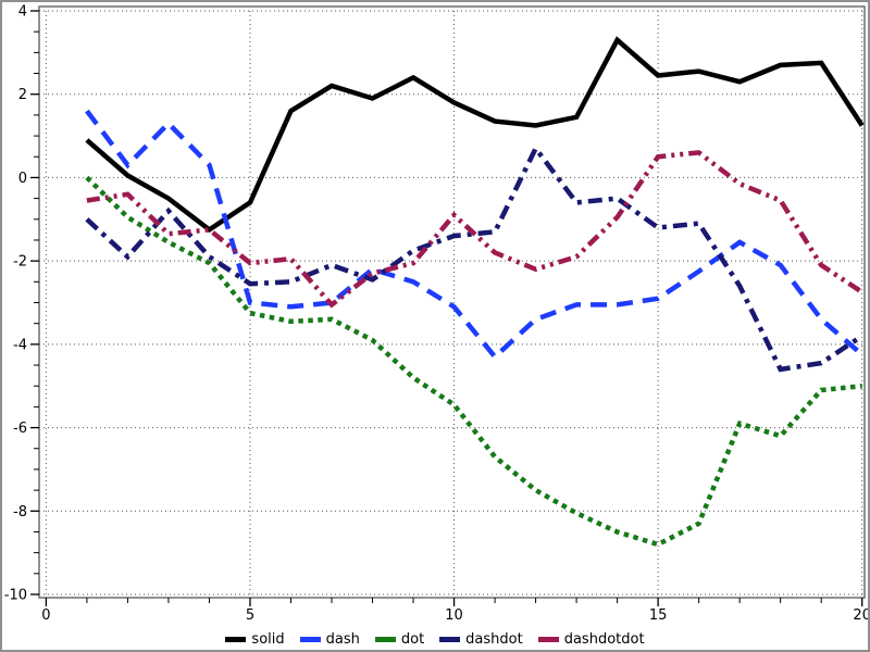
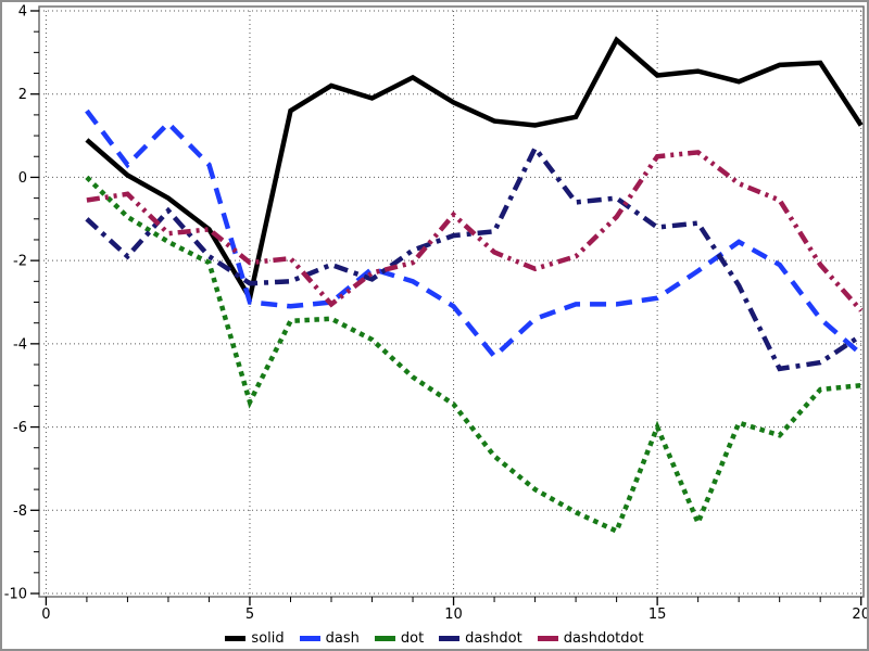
solid/5: -0.6 -> -2.9
dot/5: -3.2 -> -5.4
dot/15: -8.8 -> -6.0
dashdotdot/20: -2.8 -> -3.2
